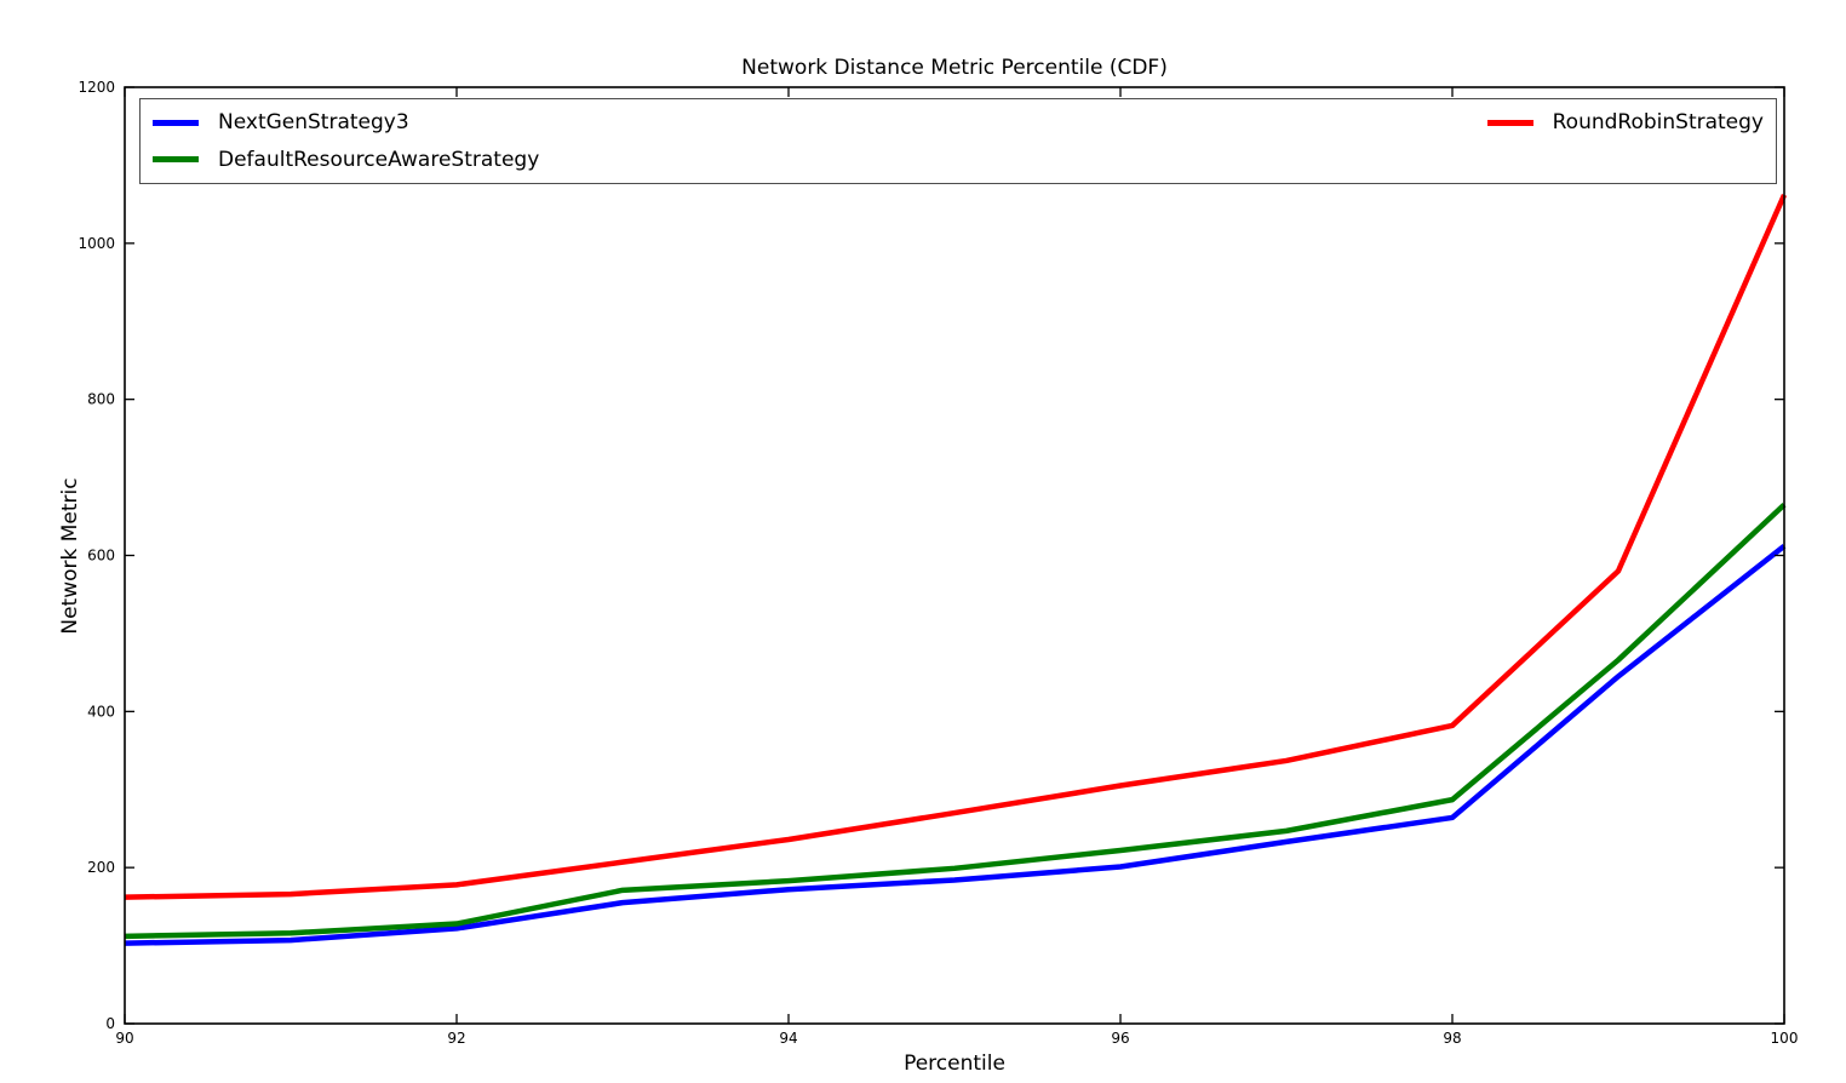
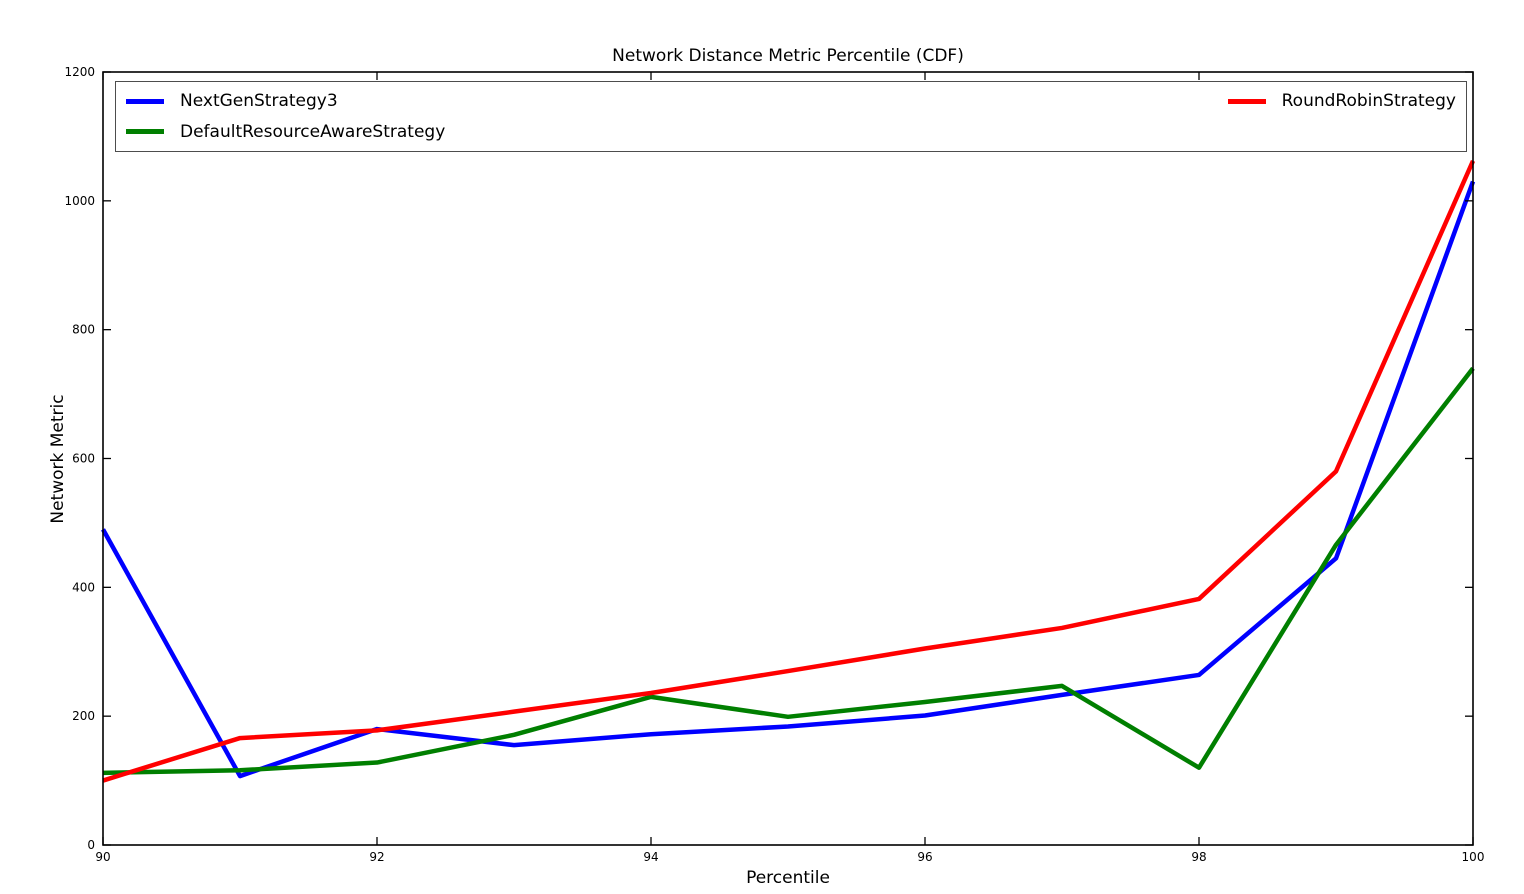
NextGenStrategy3/90: 100 -> 490
RoundRobinStrategy/90: 160 -> 100
NextGenStrategy3/92: 120 -> 180
DefaultResourceAwareStrategy/94: 180 -> 230
DefaultResourceAwareStrategy/98: 290 -> 120
NextGenStrategy3/100: 610 -> 1030
DefaultResourceAwareStrategy/100: 660 -> 740
